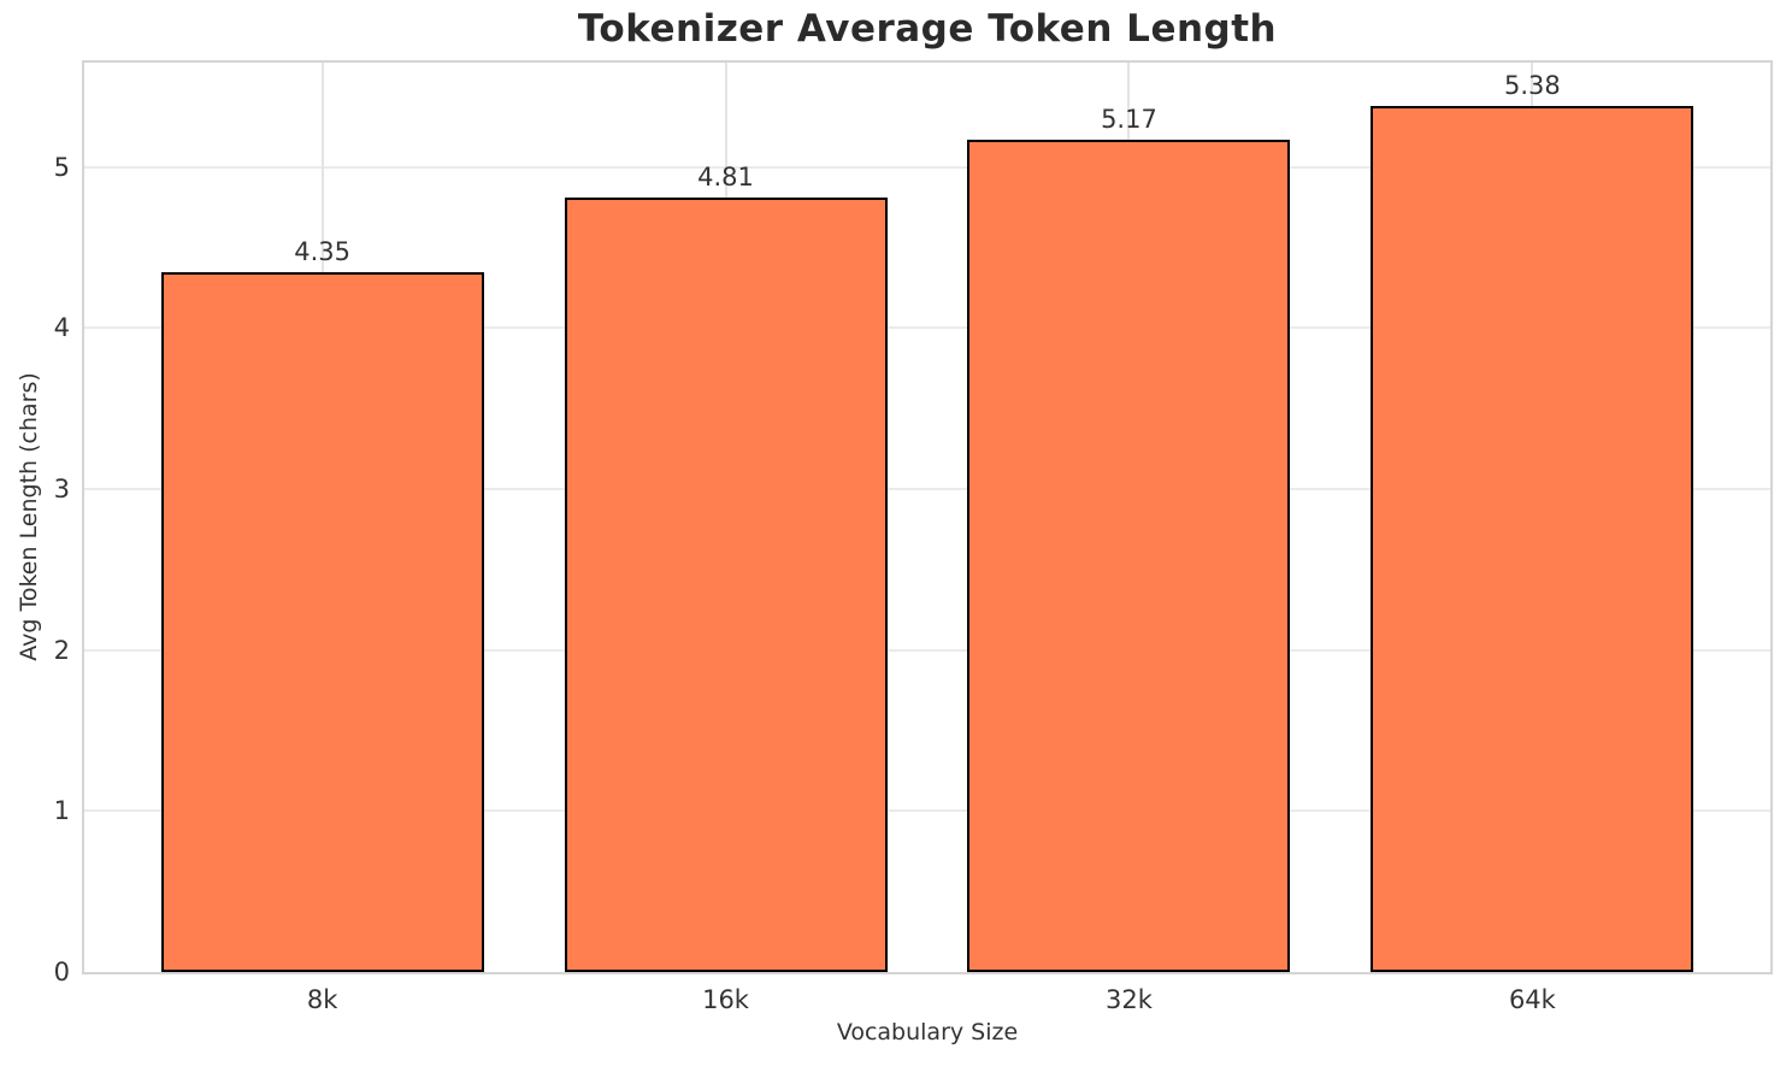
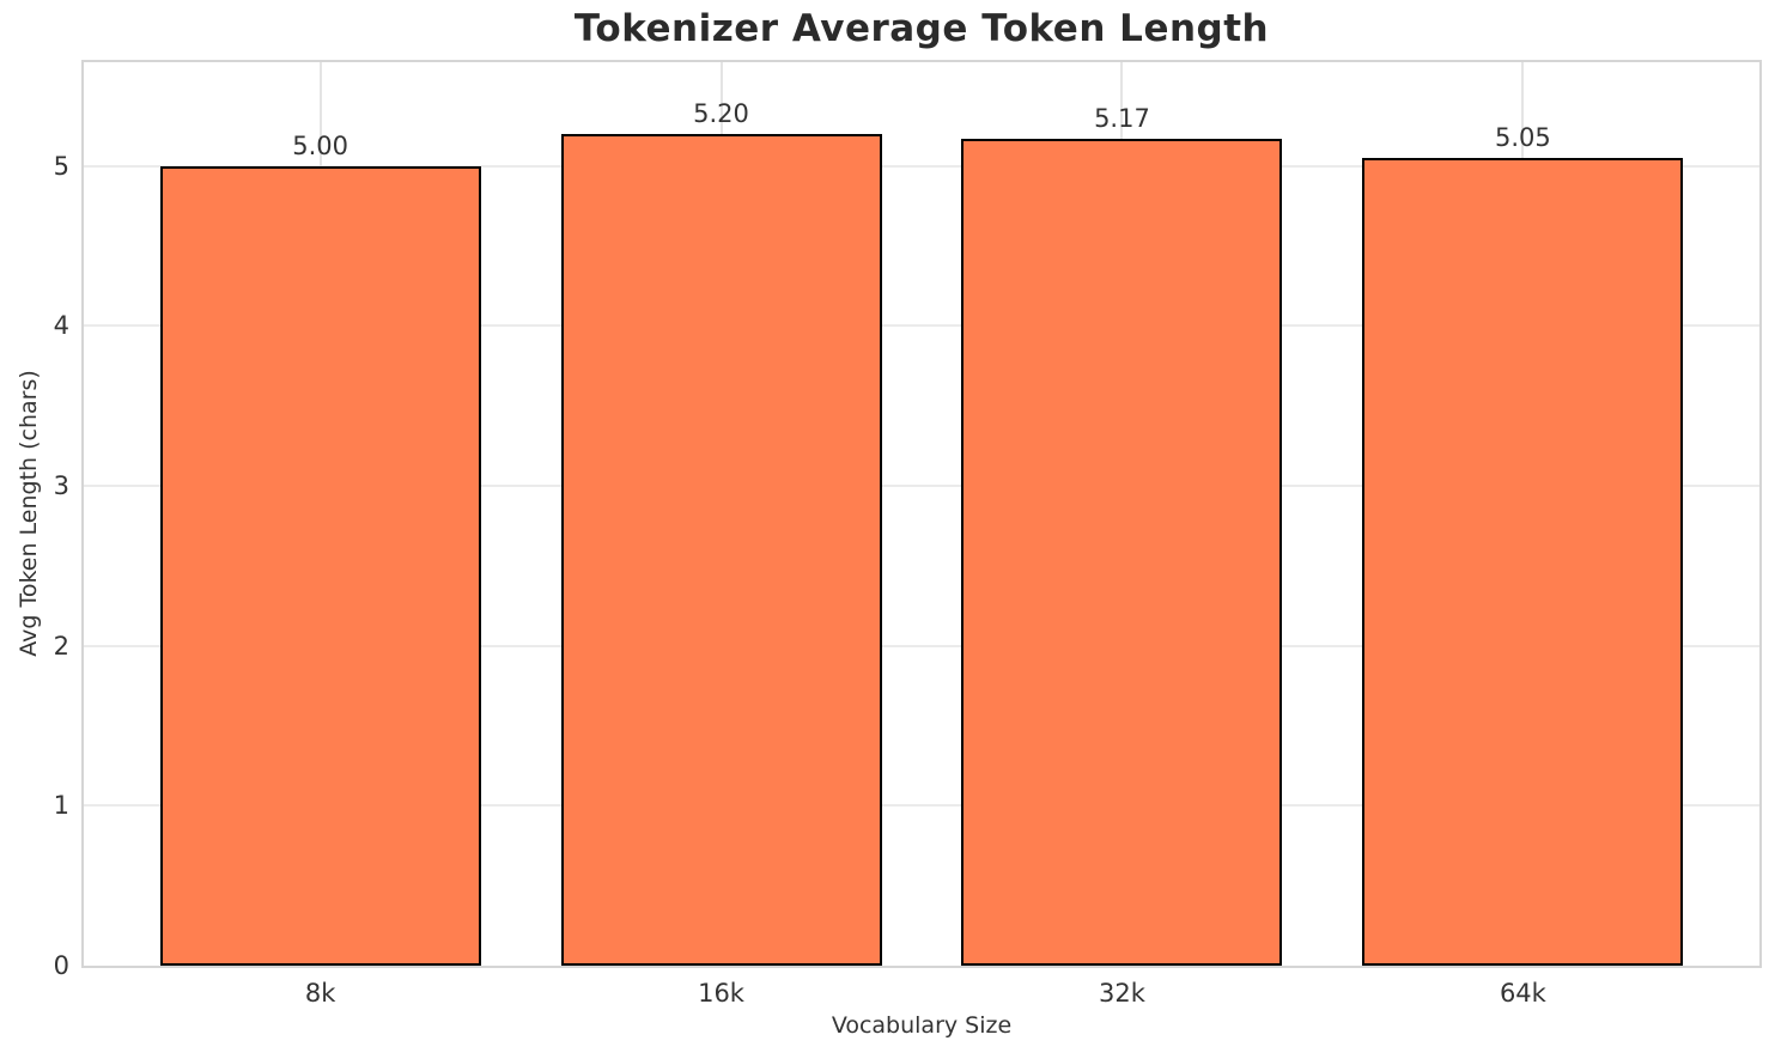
8k: 4.35 -> 5.00
16k: 4.81 -> 5.20
64k: 5.38 -> 5.05
